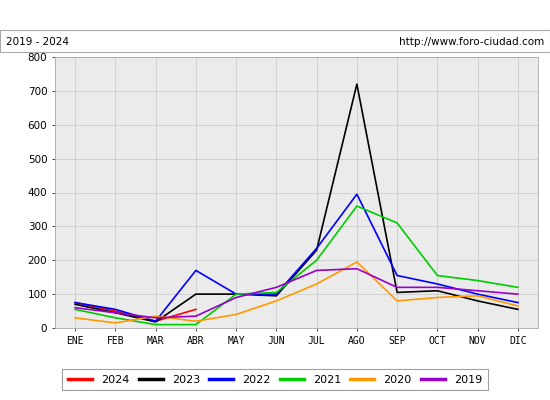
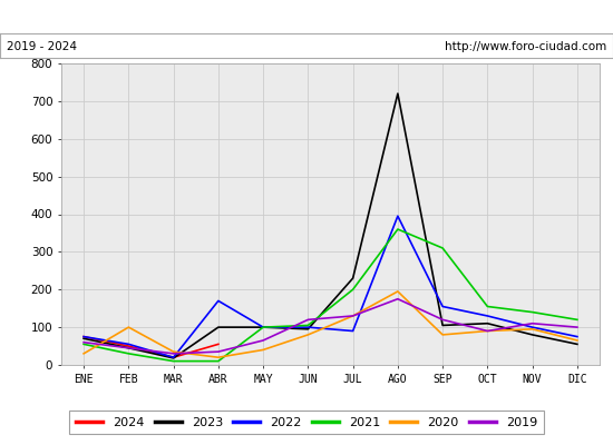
2020/FEB: 15 -> 100
2019/MAY: 90 -> 65
2022/JUL: 235 -> 90
2019/JUL: 170 -> 130
2019/OCT: 120 -> 90
